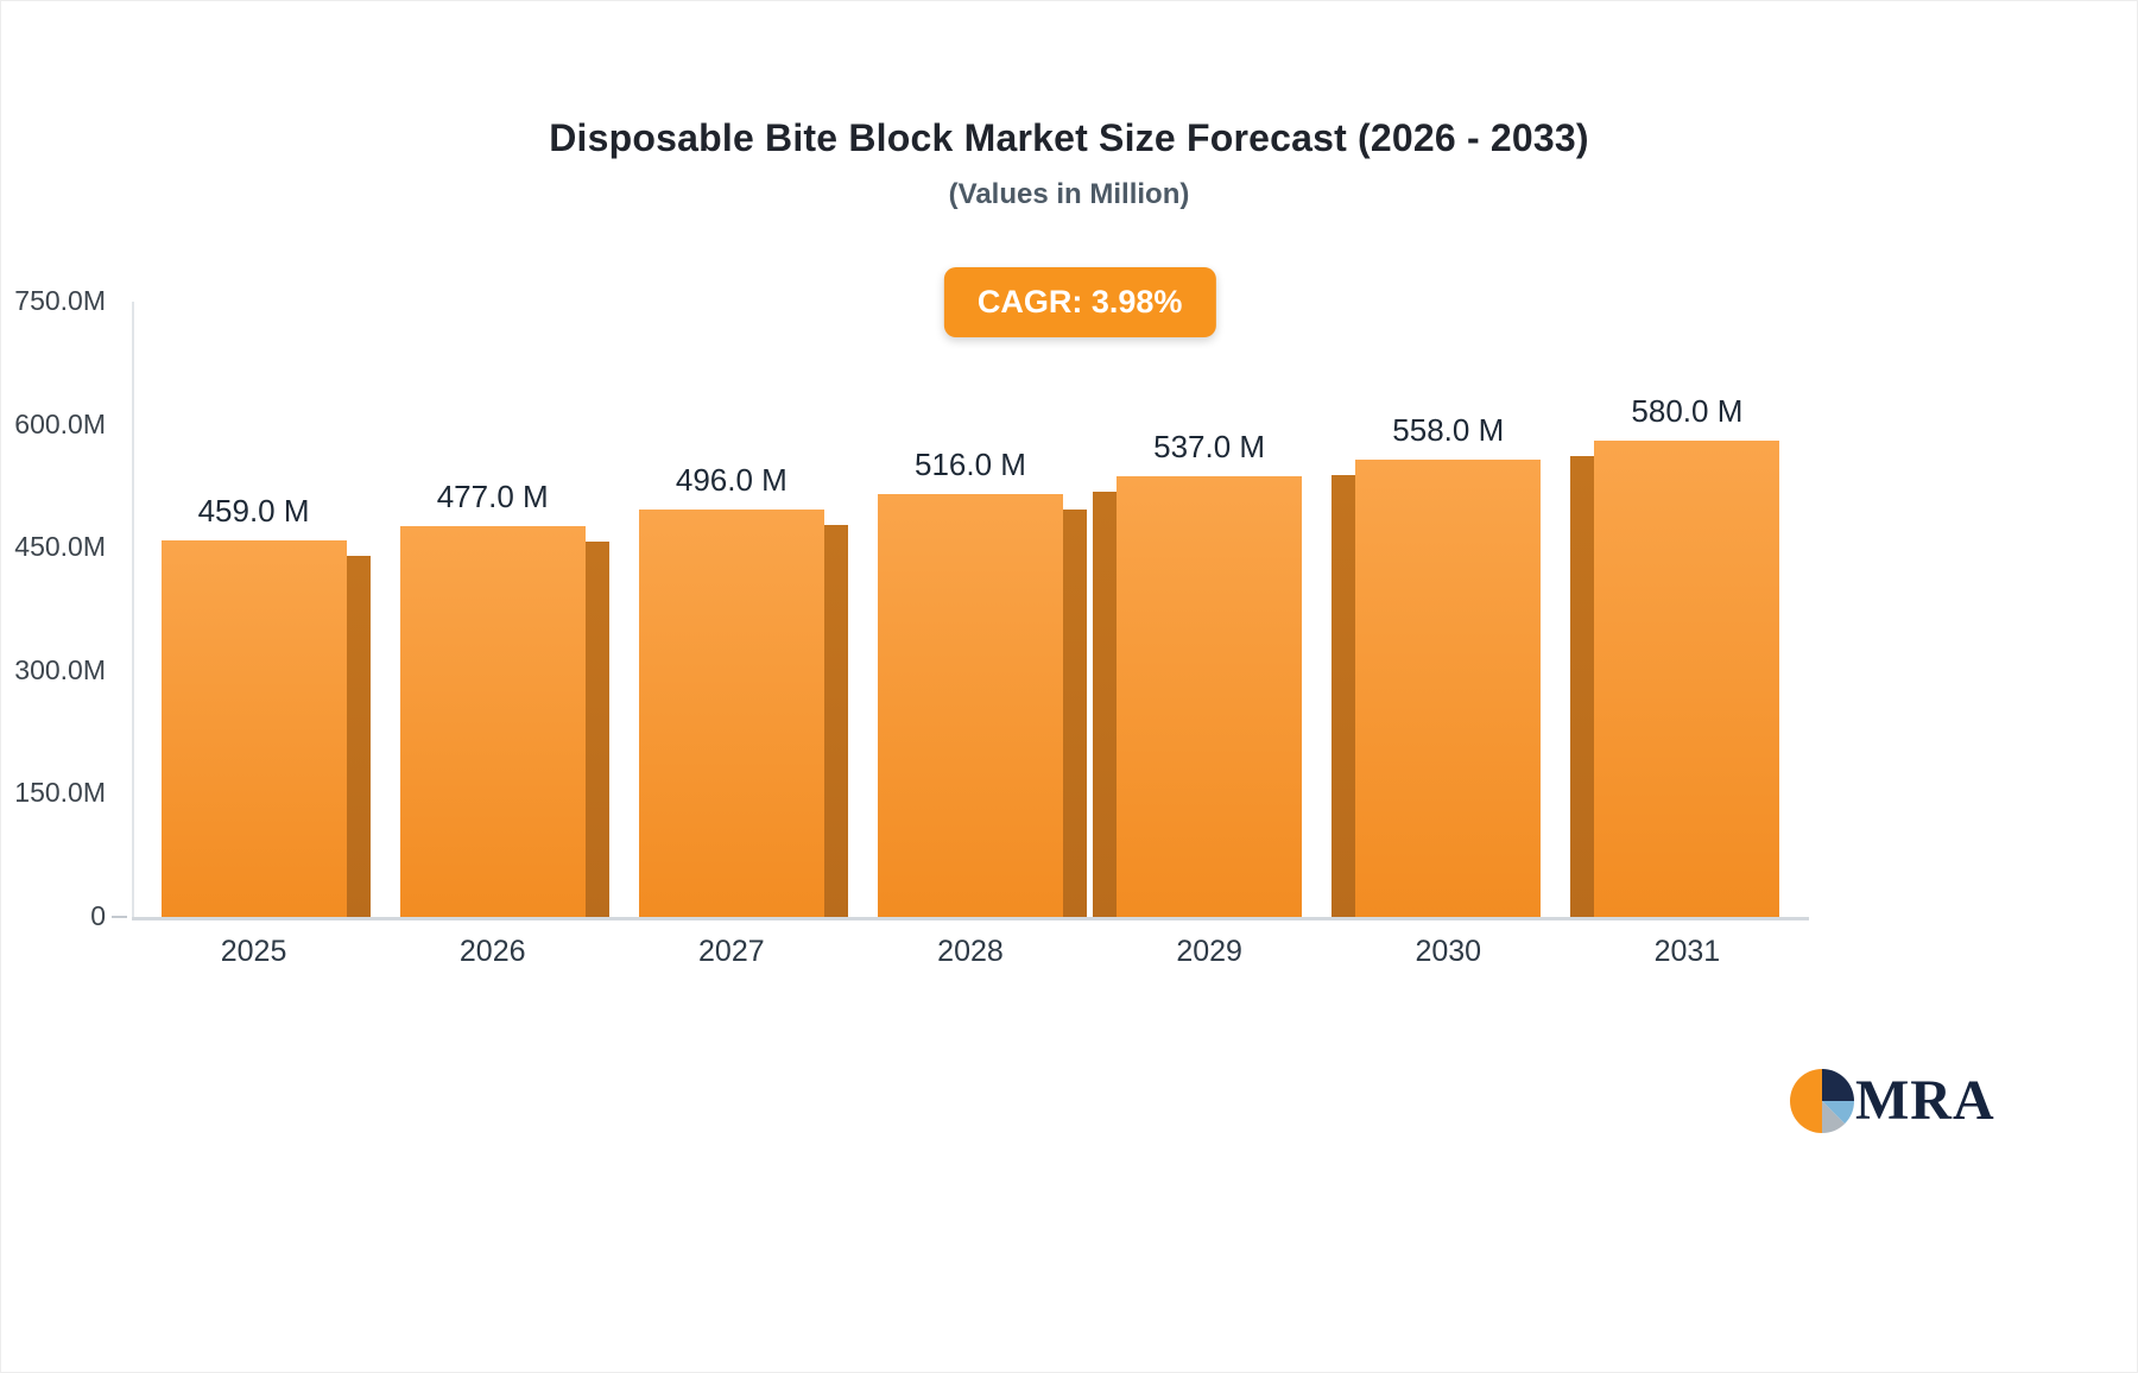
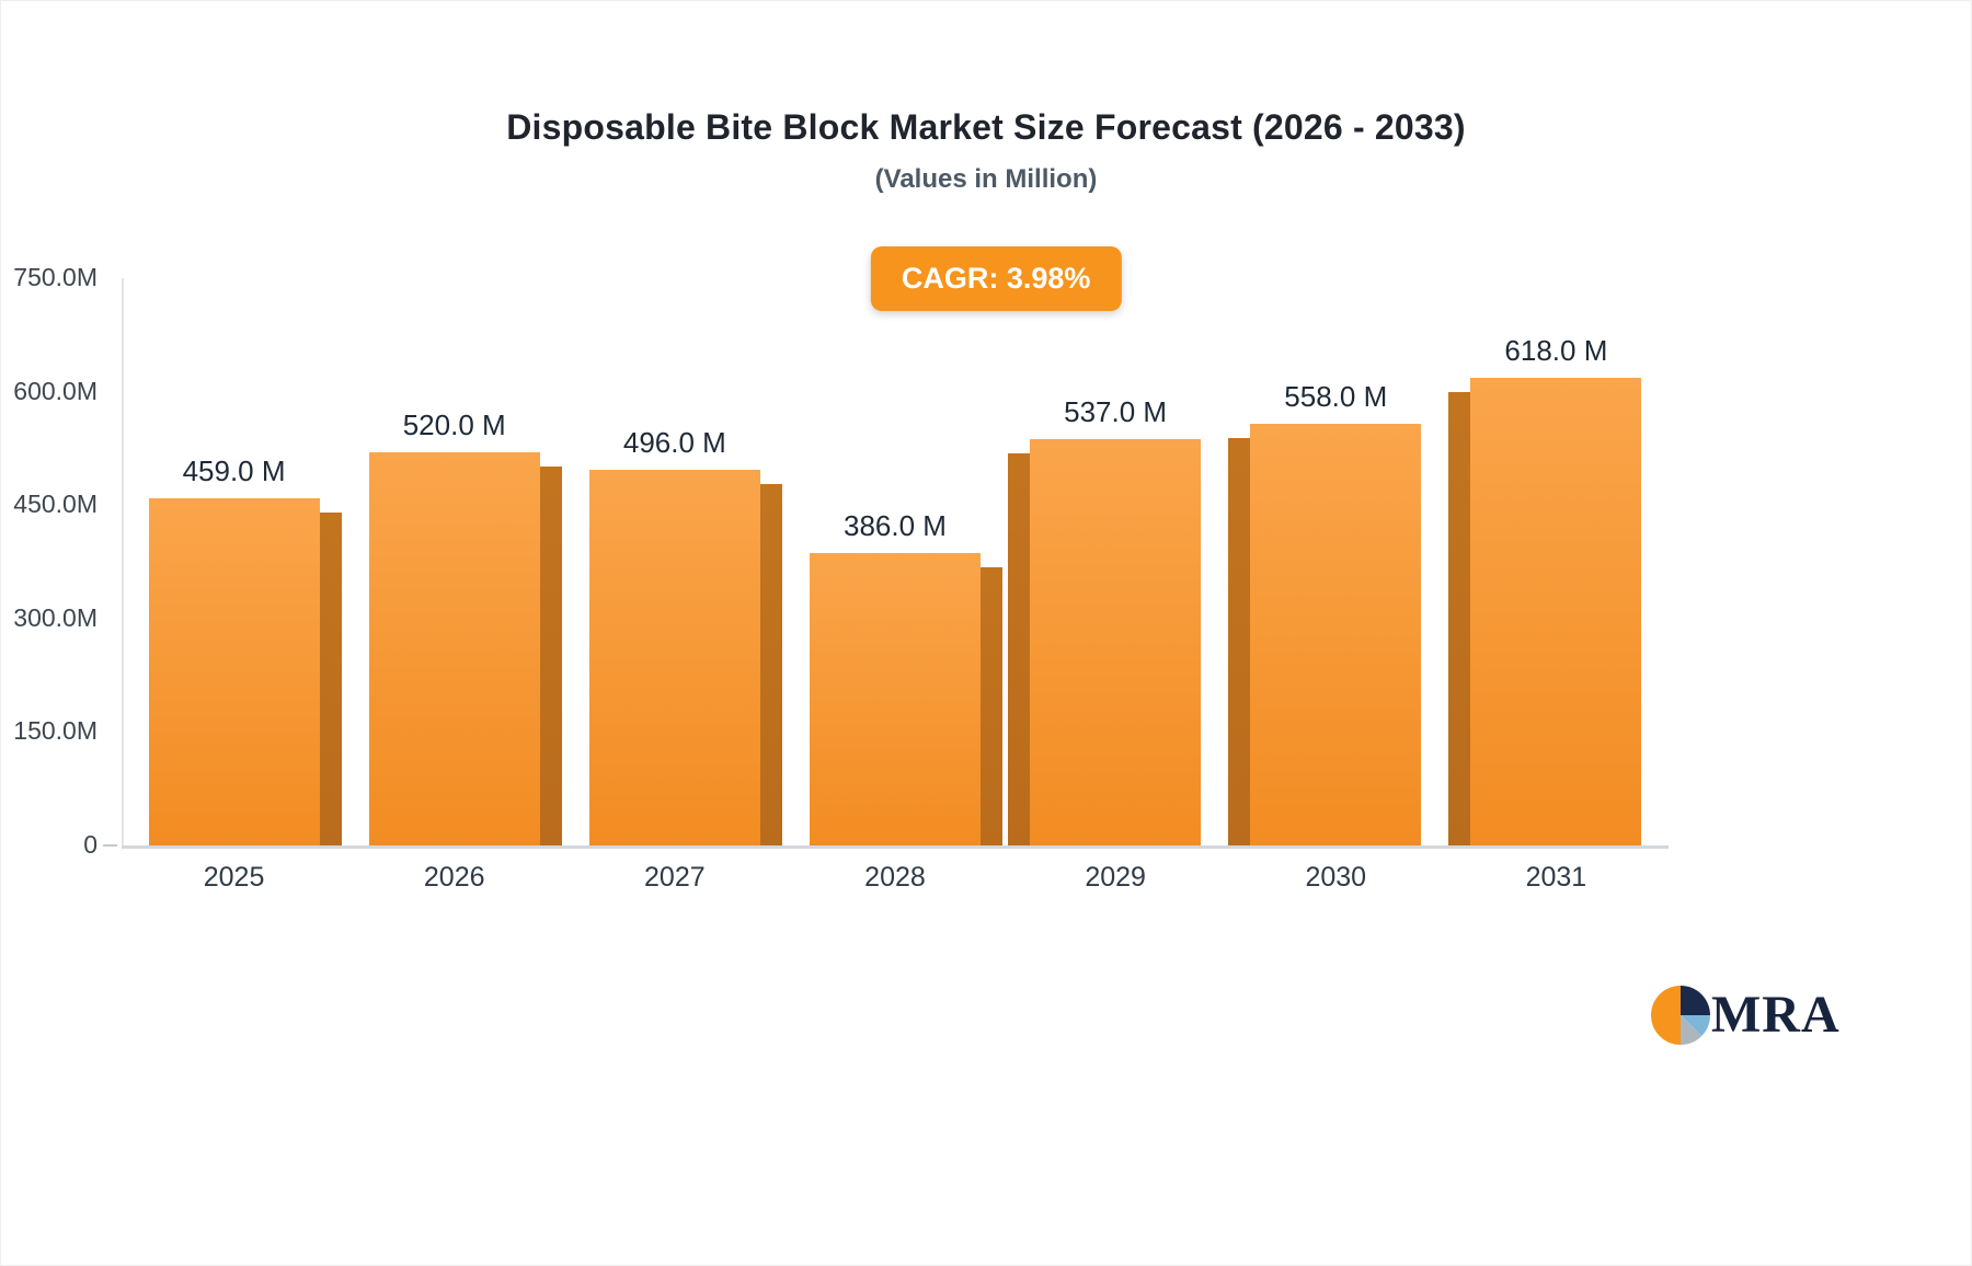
2026: 477.0 -> 520.0
2028: 516.0 -> 386.0
2031: 580.0 -> 618.0
